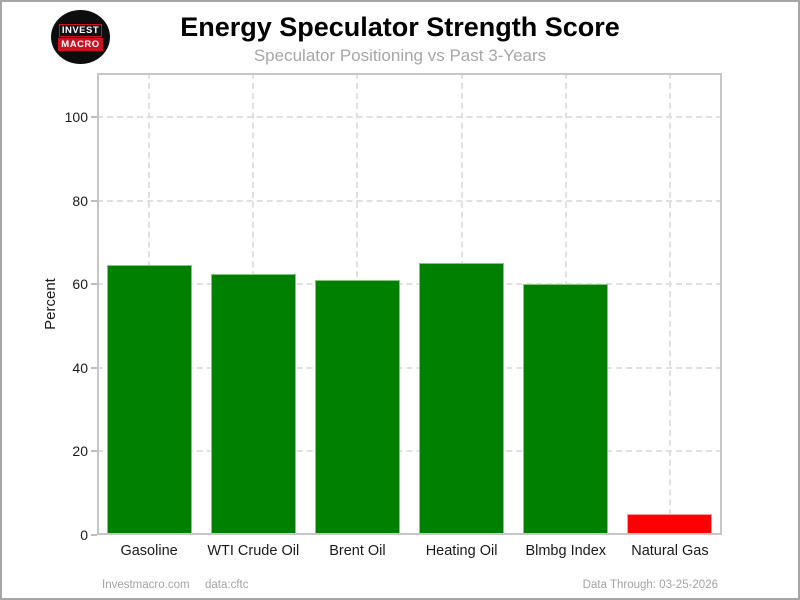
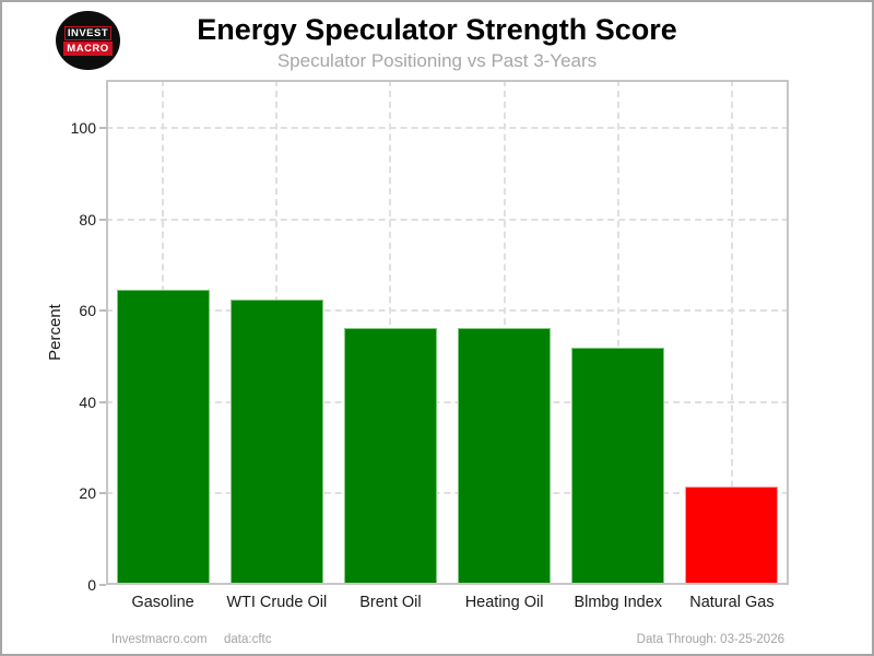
Brent Oil: 61 -> 56
Heating Oil: 65 -> 56
Blmbg Index: 60 -> 52
Natural Gas: 5 -> 22
